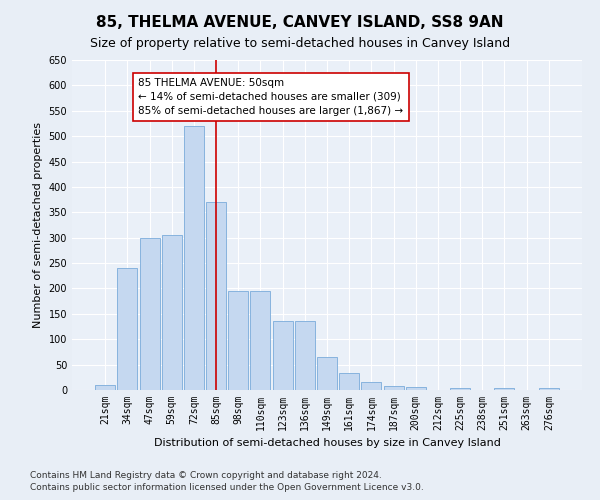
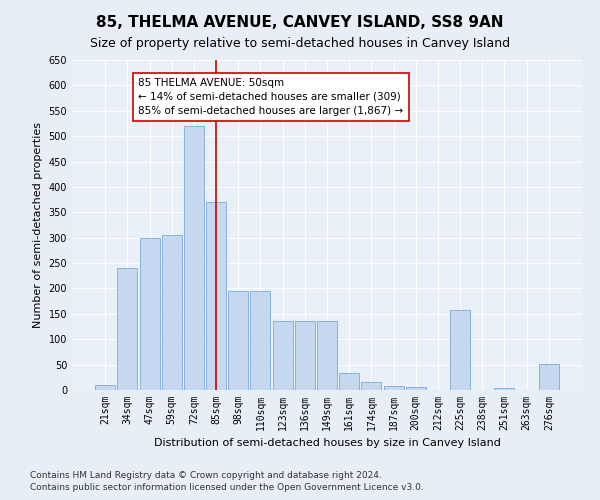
149sqm: 65 -> 136
225sqm: 3 -> 158
276sqm: 3 -> 52
